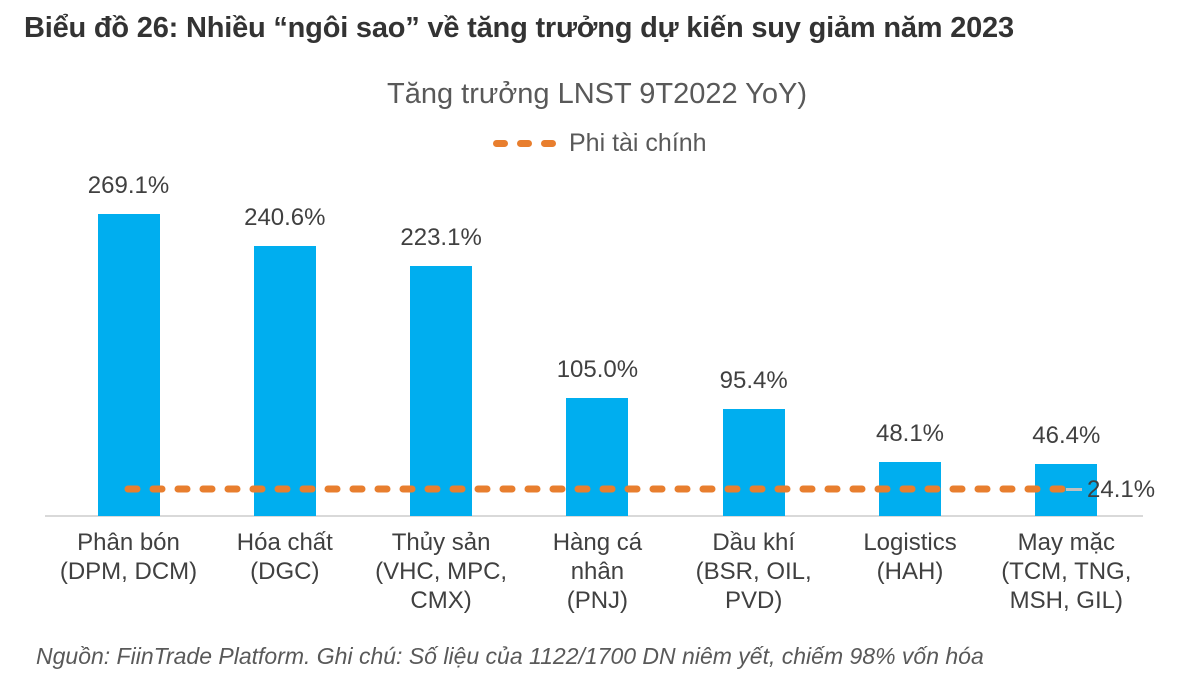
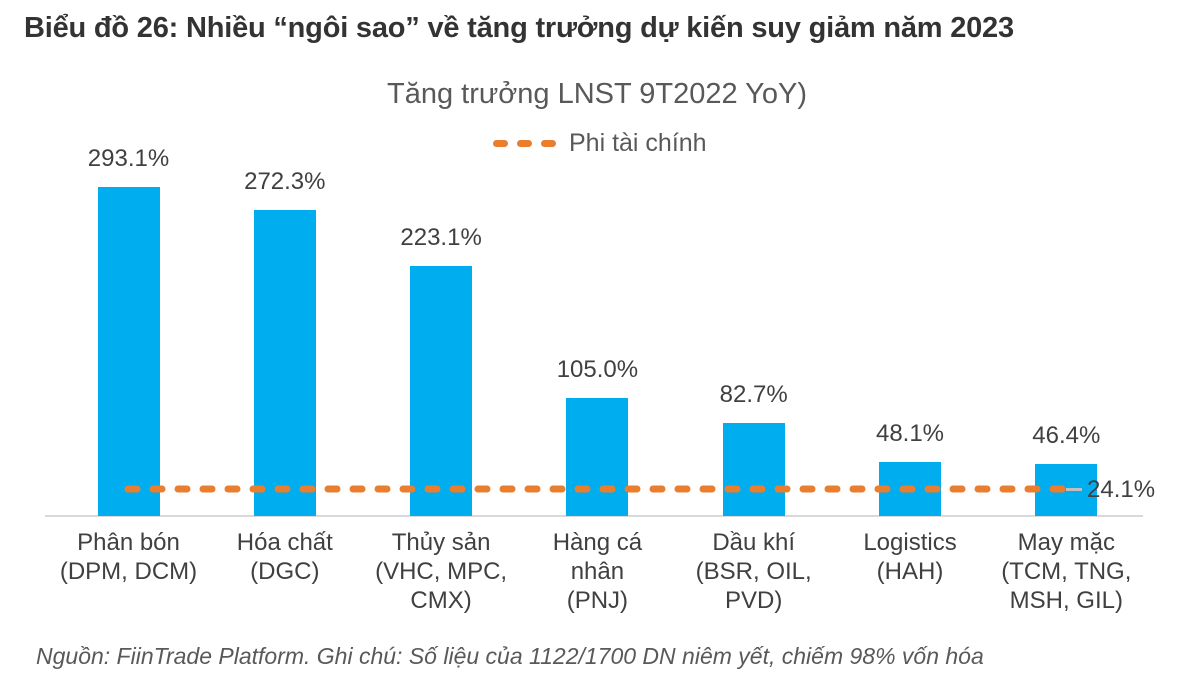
Phân bón (DPM, DCM): 269.1% -> 293.1%
Hóa chất (DGC): 240.6% -> 272.3%
Dầu khí (BSR, OIL, PVD): 95.4% -> 82.7%
